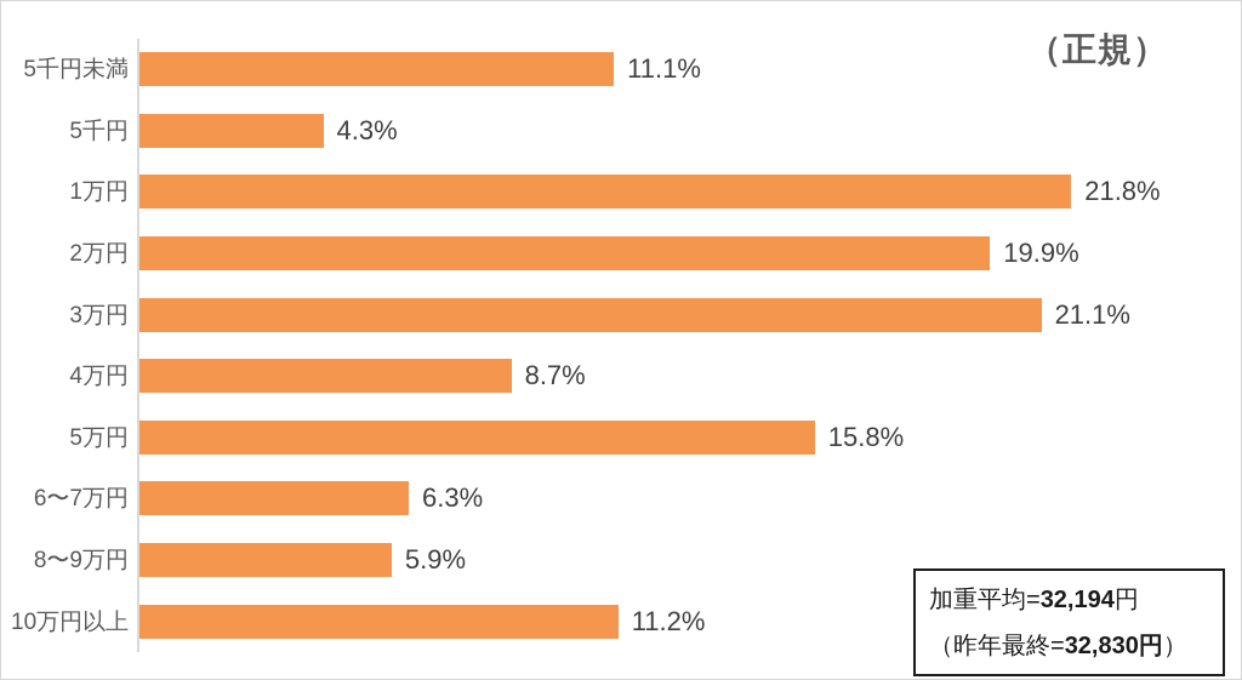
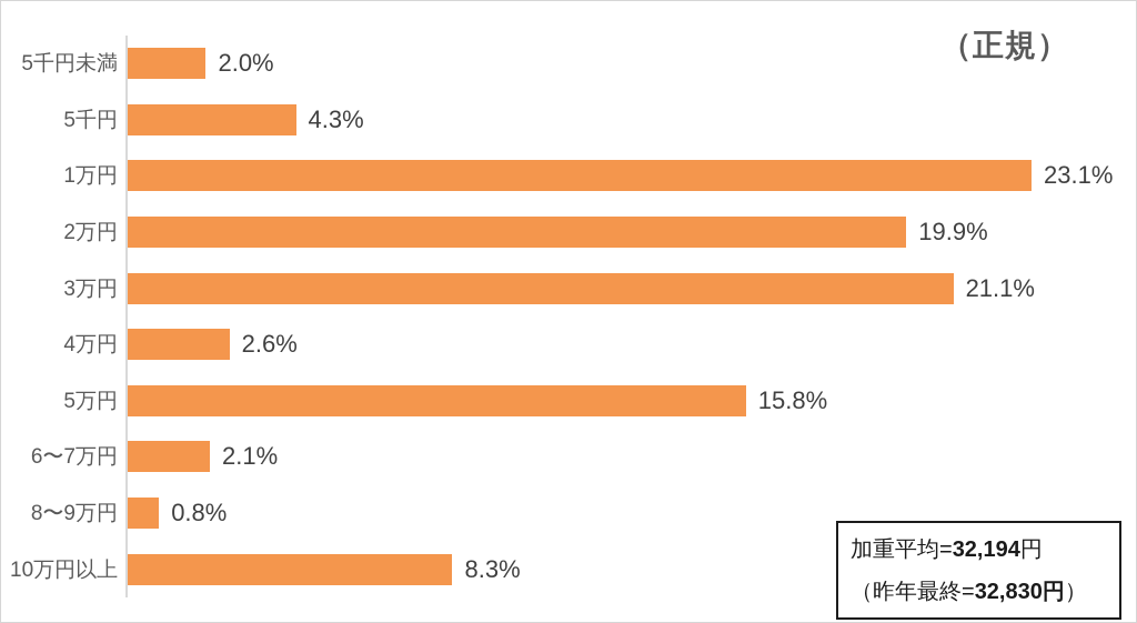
5千円未満: 11.1% -> 2.0%
1万円: 21.8% -> 23.1%
4万円: 8.7% -> 2.6%
6〜7万円: 6.3% -> 2.1%
8〜9万円: 5.9% -> 0.8%
10万円以上: 11.2% -> 8.3%
